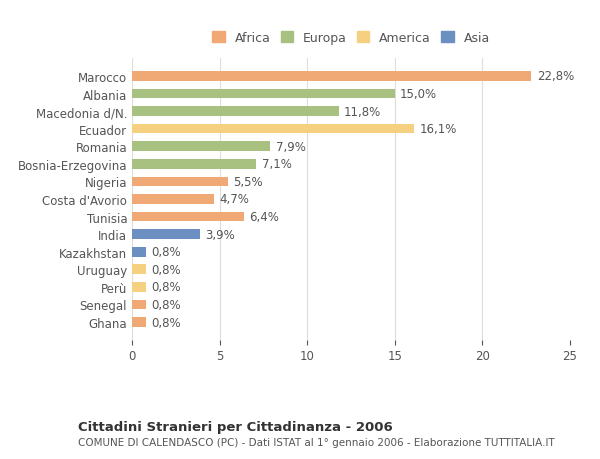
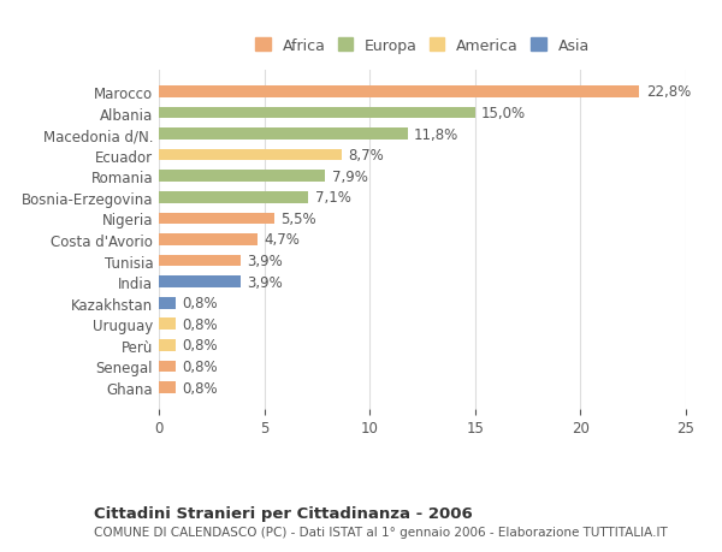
Ecuador: 16,1% -> 8,7%
Tunisia: 6,4% -> 3,9%
